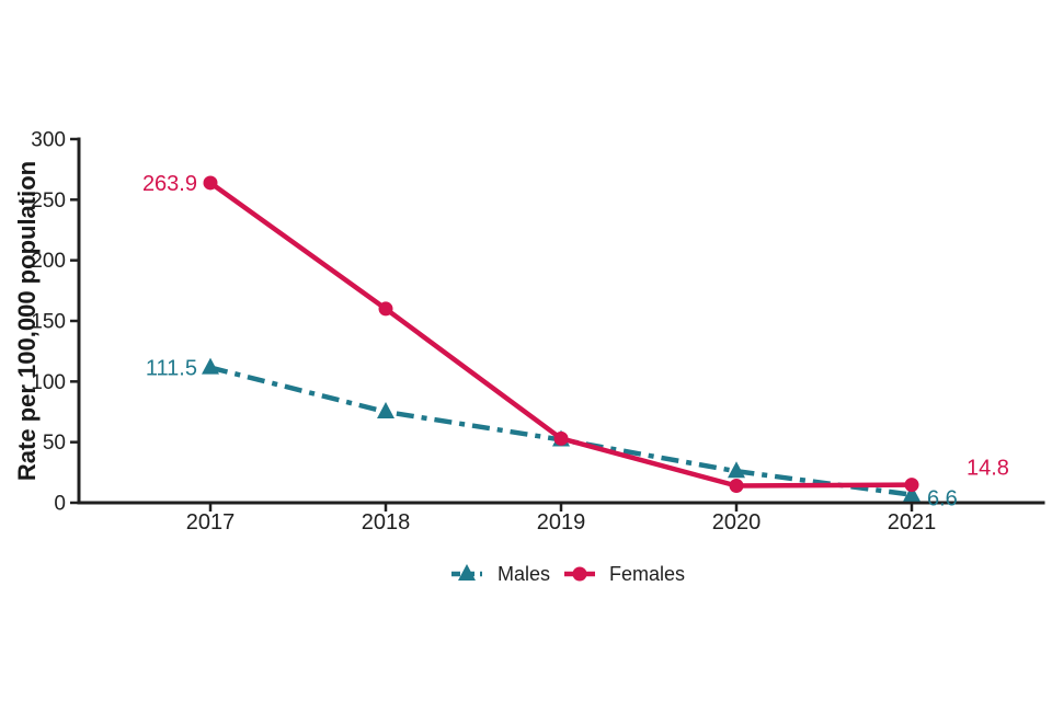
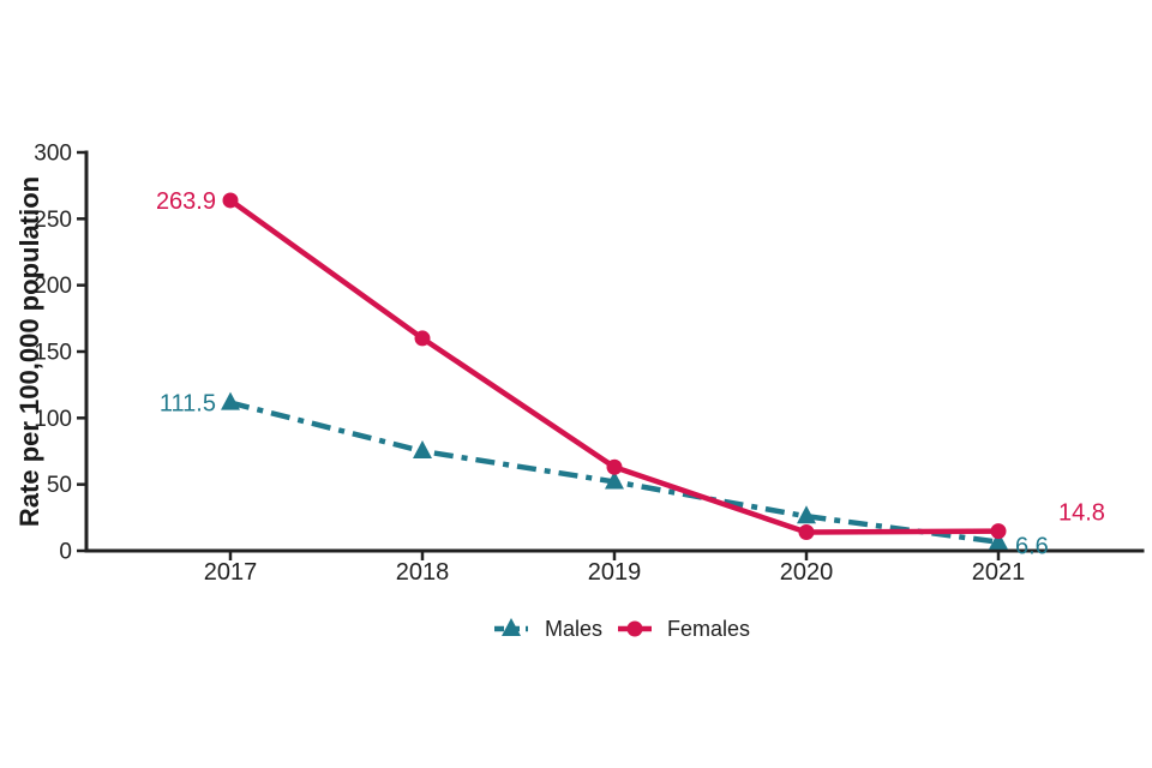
Females/2019: 53 -> 63
